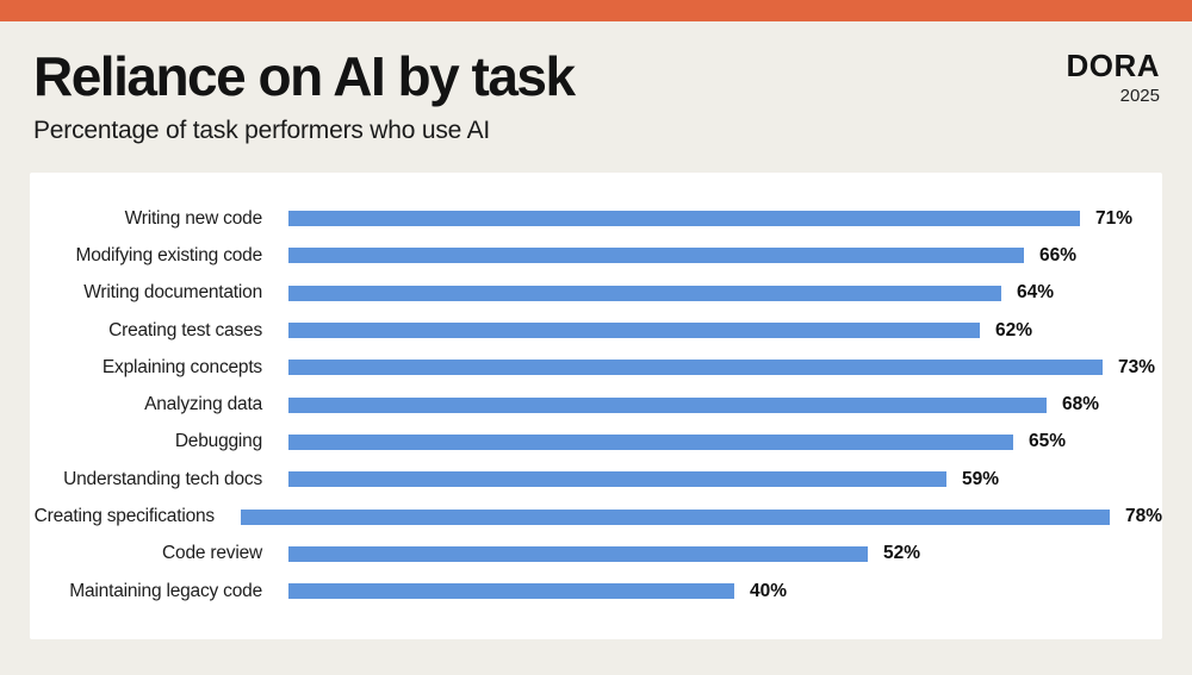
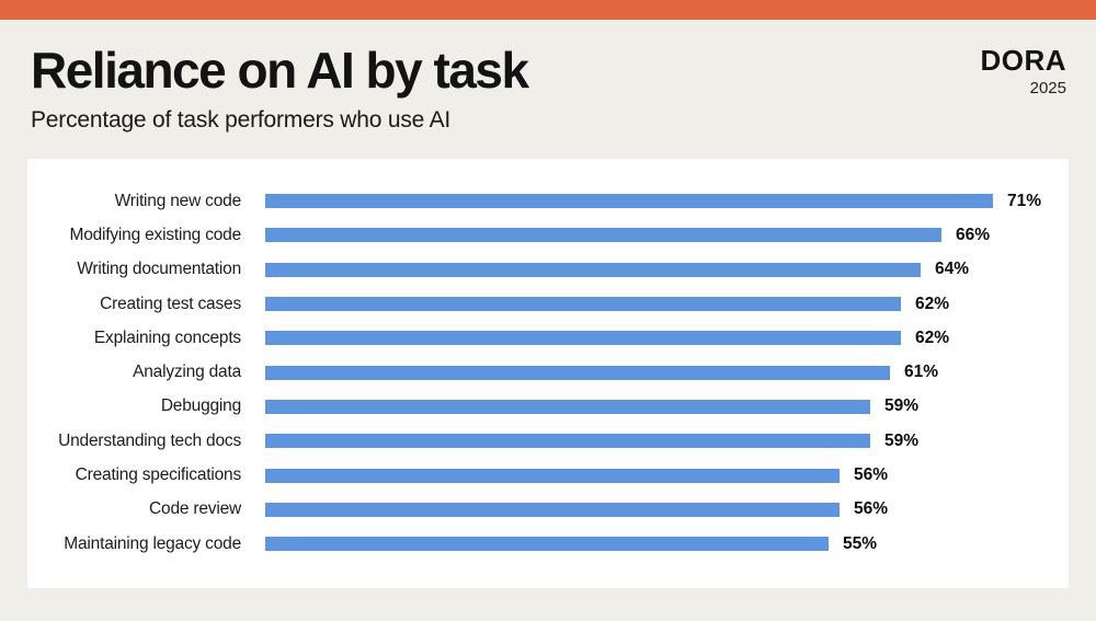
Explaining concepts: 73% -> 62%
Analyzing data: 68% -> 61%
Debugging: 65% -> 59%
Creating specifications: 78% -> 56%
Code review: 52% -> 56%
Maintaining legacy code: 40% -> 55%
